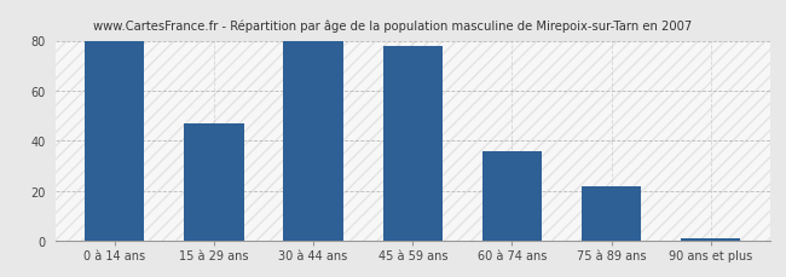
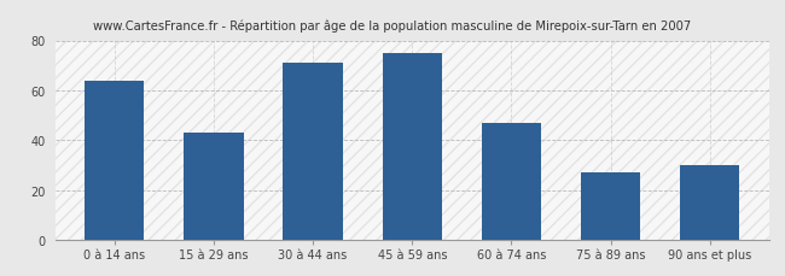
0 à 14 ans: 80 -> 64
15 à 29 ans: 47 -> 43
30 à 44 ans: 80 -> 71
45 à 59 ans: 78 -> 75
60 à 74 ans: 36 -> 47
75 à 89 ans: 22 -> 27
90 ans et plus: 1 -> 30
